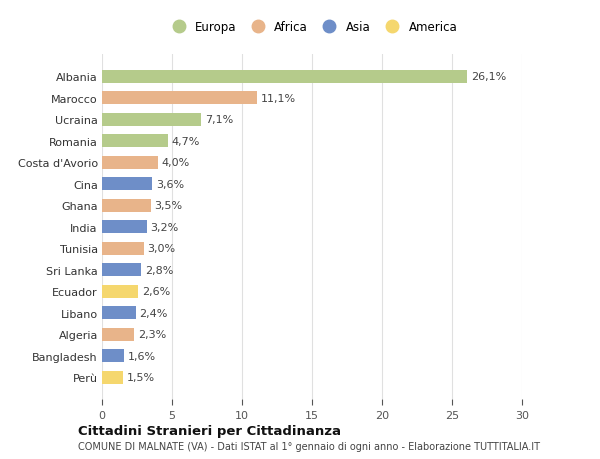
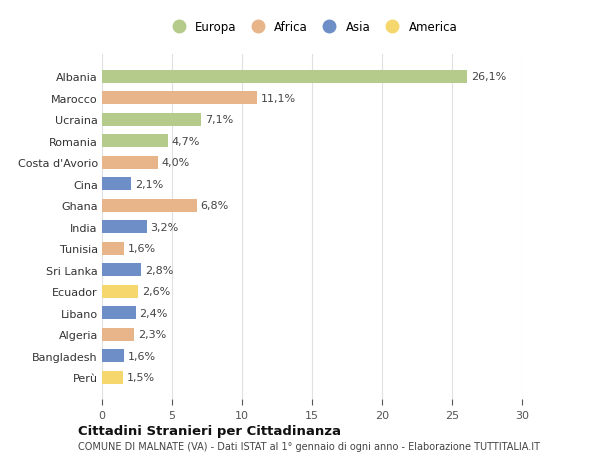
Cina: 3,6% -> 2,1%
Ghana: 3,5% -> 6,8%
Tunisia: 3,0% -> 1,6%
